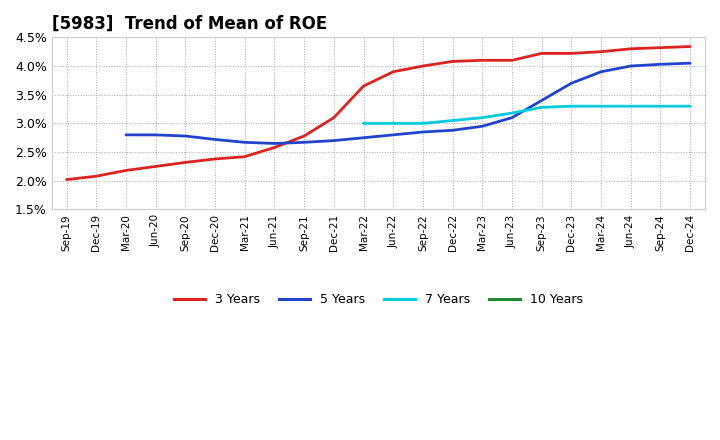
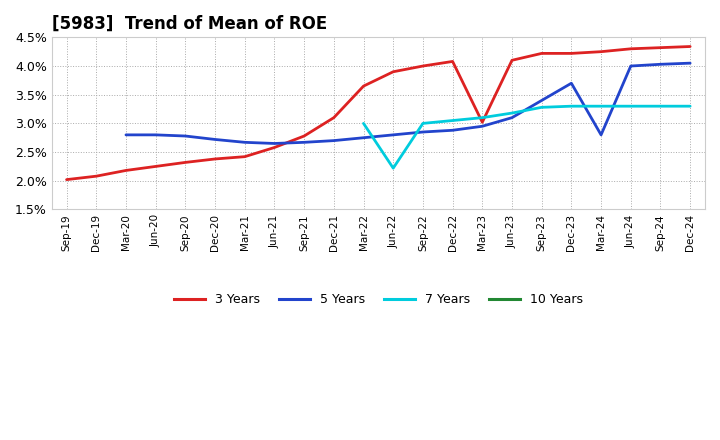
7 Years/Jun-22: 3.00% -> 2.22%
3 Years/Mar-23: 4.10% -> 3.02%
5 Years/Mar-24: 3.90% -> 2.80%
